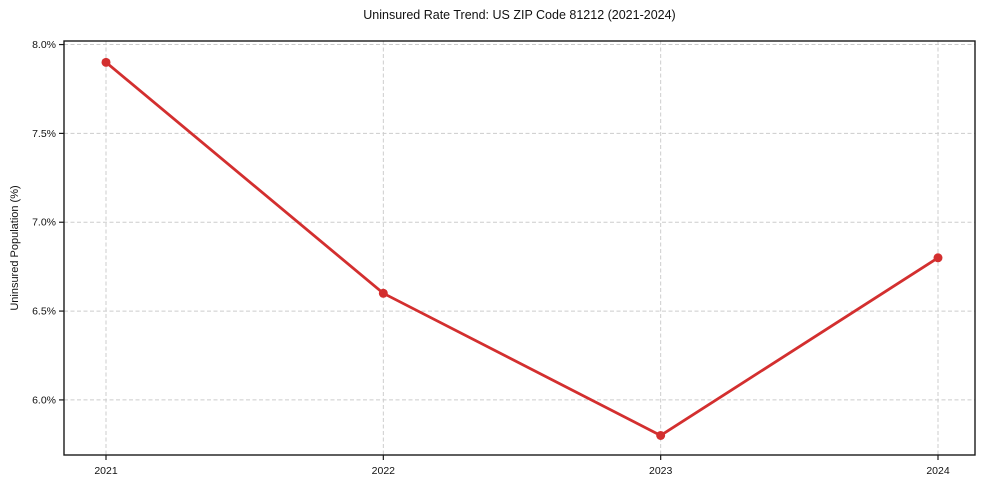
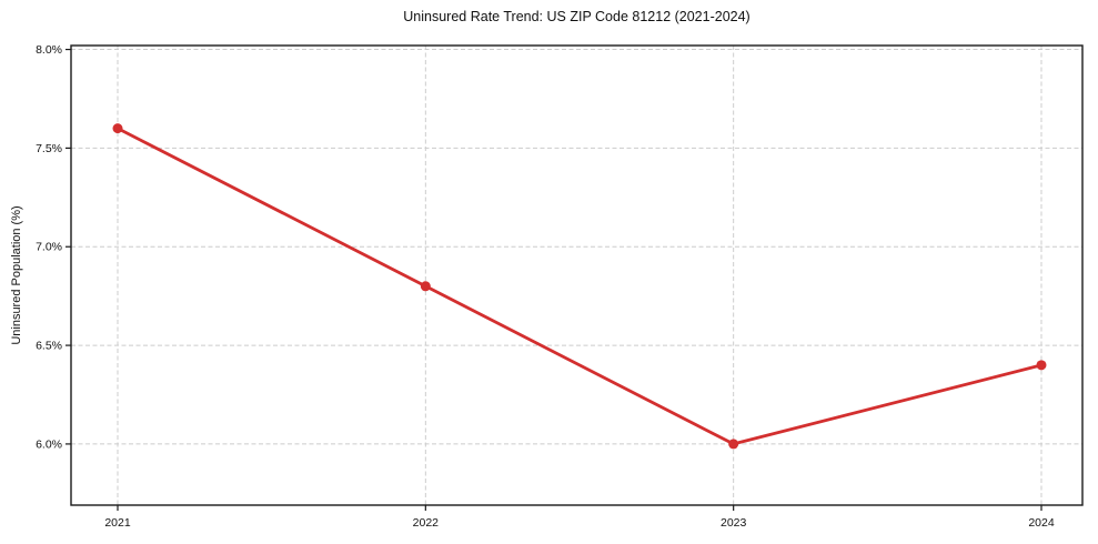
2021: 7.9% -> 7.6%
2022: 6.6% -> 6.8%
2023: 5.8% -> 6.0%
2024: 6.8% -> 6.4%
